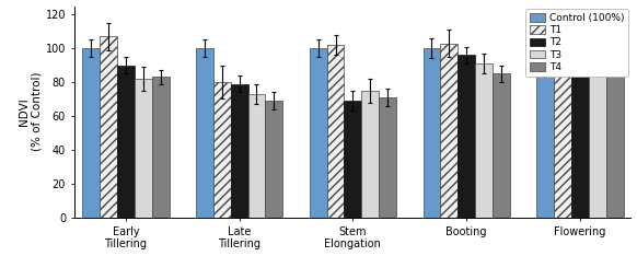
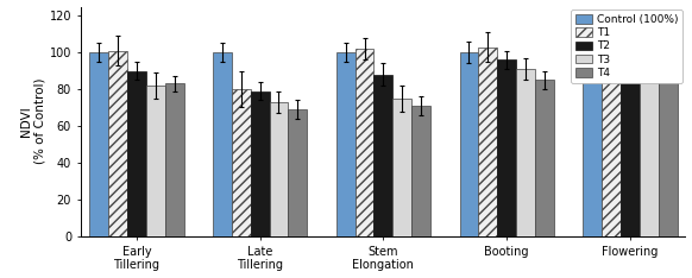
T1/Early Tillering: 107 -> 101
T2/Stem Elongation: 69 -> 88
